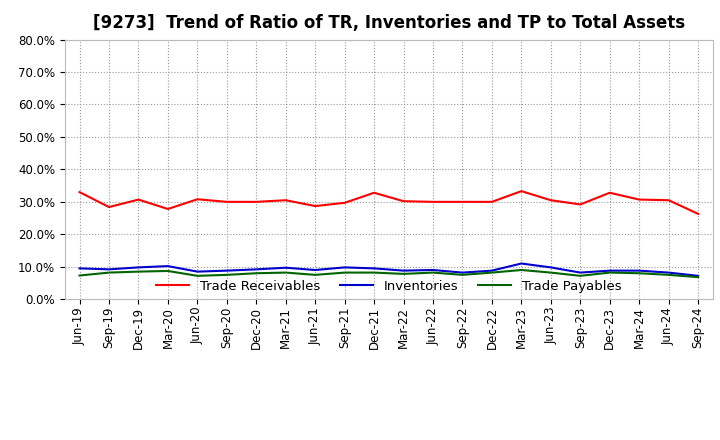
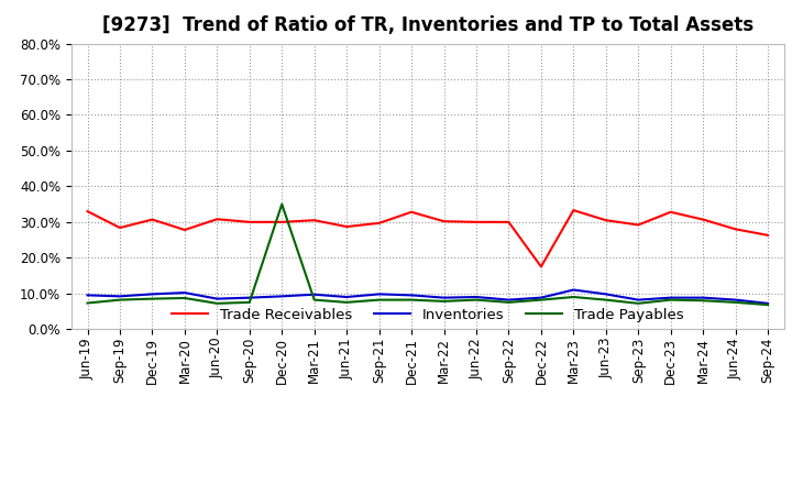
Trade Payables/Dec-20: 8.0% -> 35.0%
Trade Receivables/Dec-22: 30.0% -> 17.5%
Trade Receivables/Jun-24: 30.5% -> 28.0%
